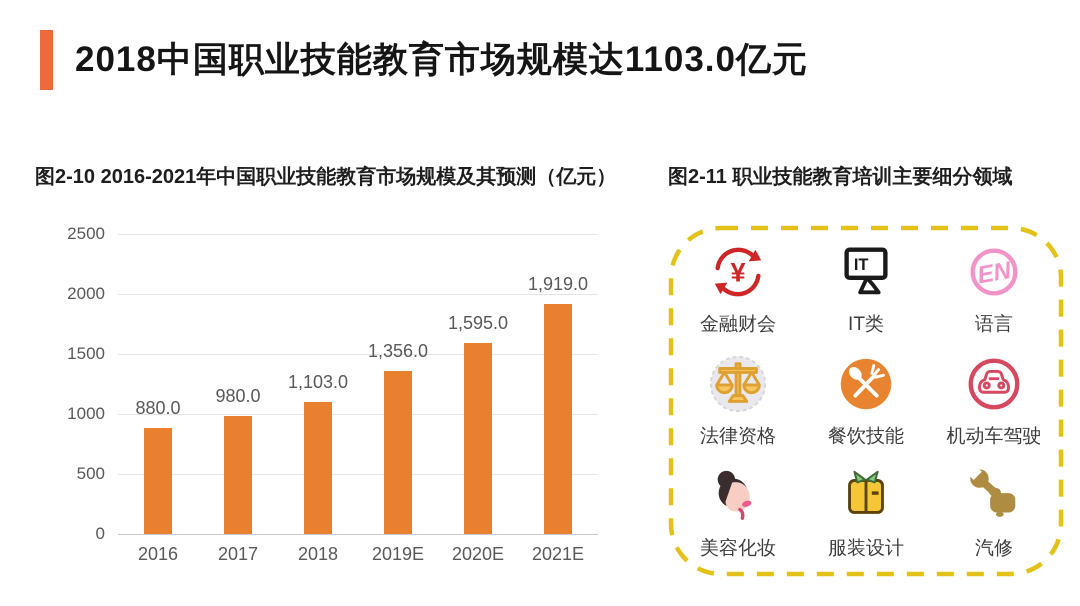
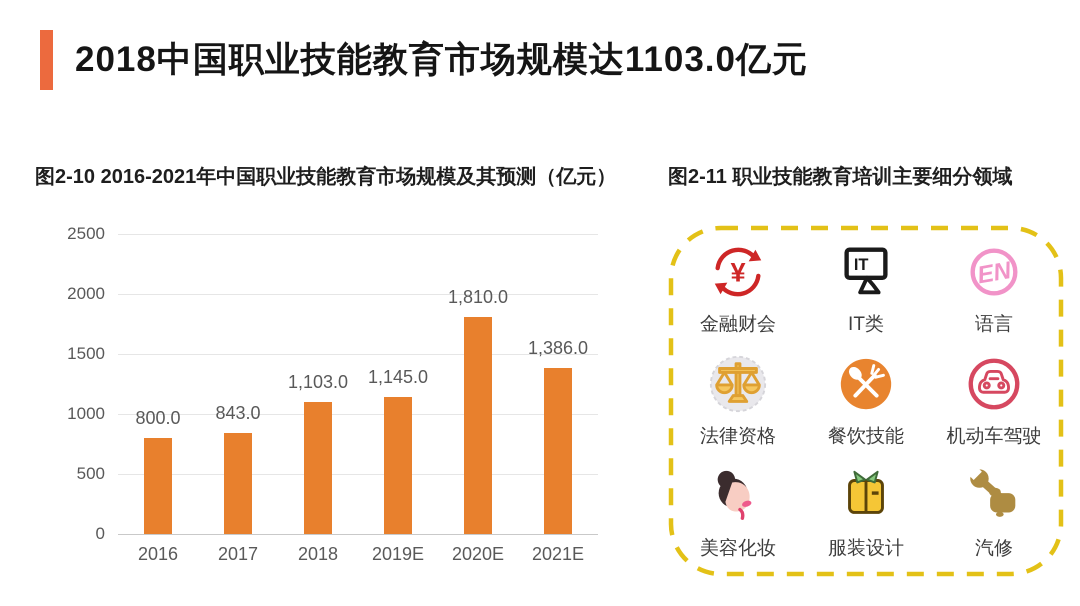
2016: 880.0 -> 800.0
2017: 980.0 -> 843.0
2019E: 1,356.0 -> 1,145.0
2020E: 1,595.0 -> 1,810.0
2021E: 1,919.0 -> 1,386.0
